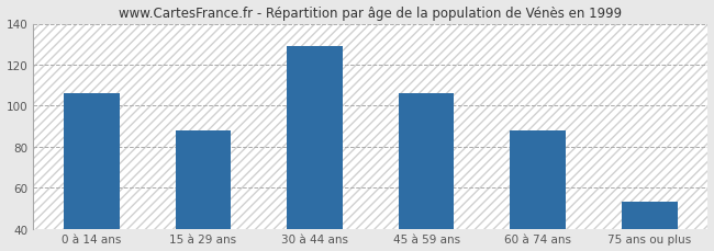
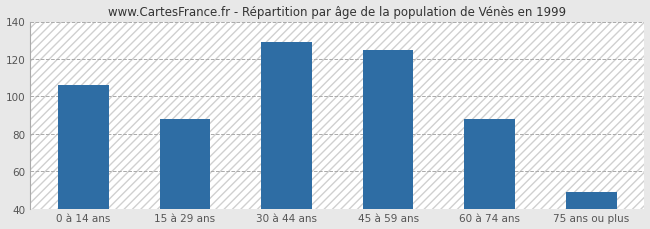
45 à 59 ans: 106 -> 125
75 ans ou plus: 53 -> 49
